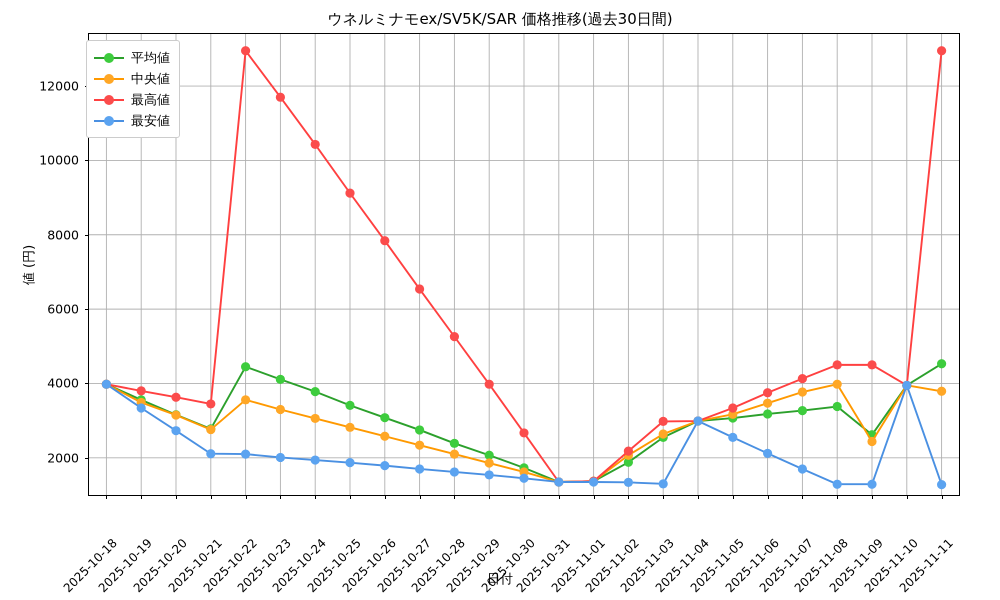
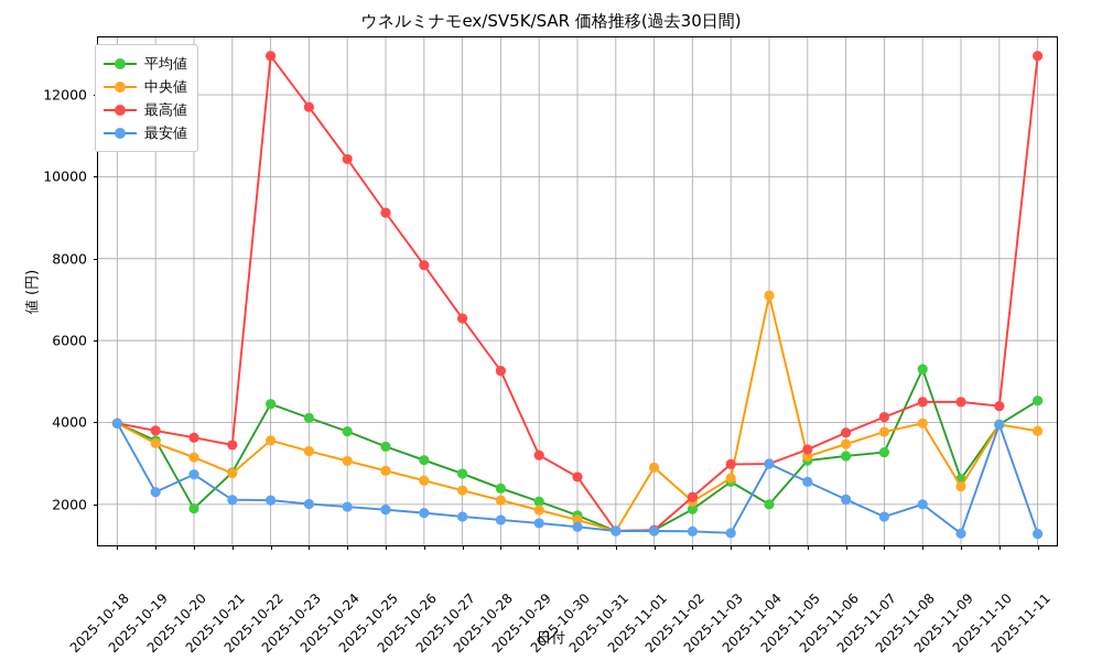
最安値/2025-10-19: 3300 -> 2300
平均値/2025-10-20: 3200 -> 1900
最高値/2025-10-29: 4000 -> 3200
中央値/2025-11-01: 1400 -> 2900
平均値/2025-11-04: 3000 -> 2000
中央値/2025-11-04: 3000 -> 7100
平均値/2025-11-08: 3400 -> 5300
最安値/2025-11-08: 1300 -> 2000
最高値/2025-11-10: 4000 -> 4400
